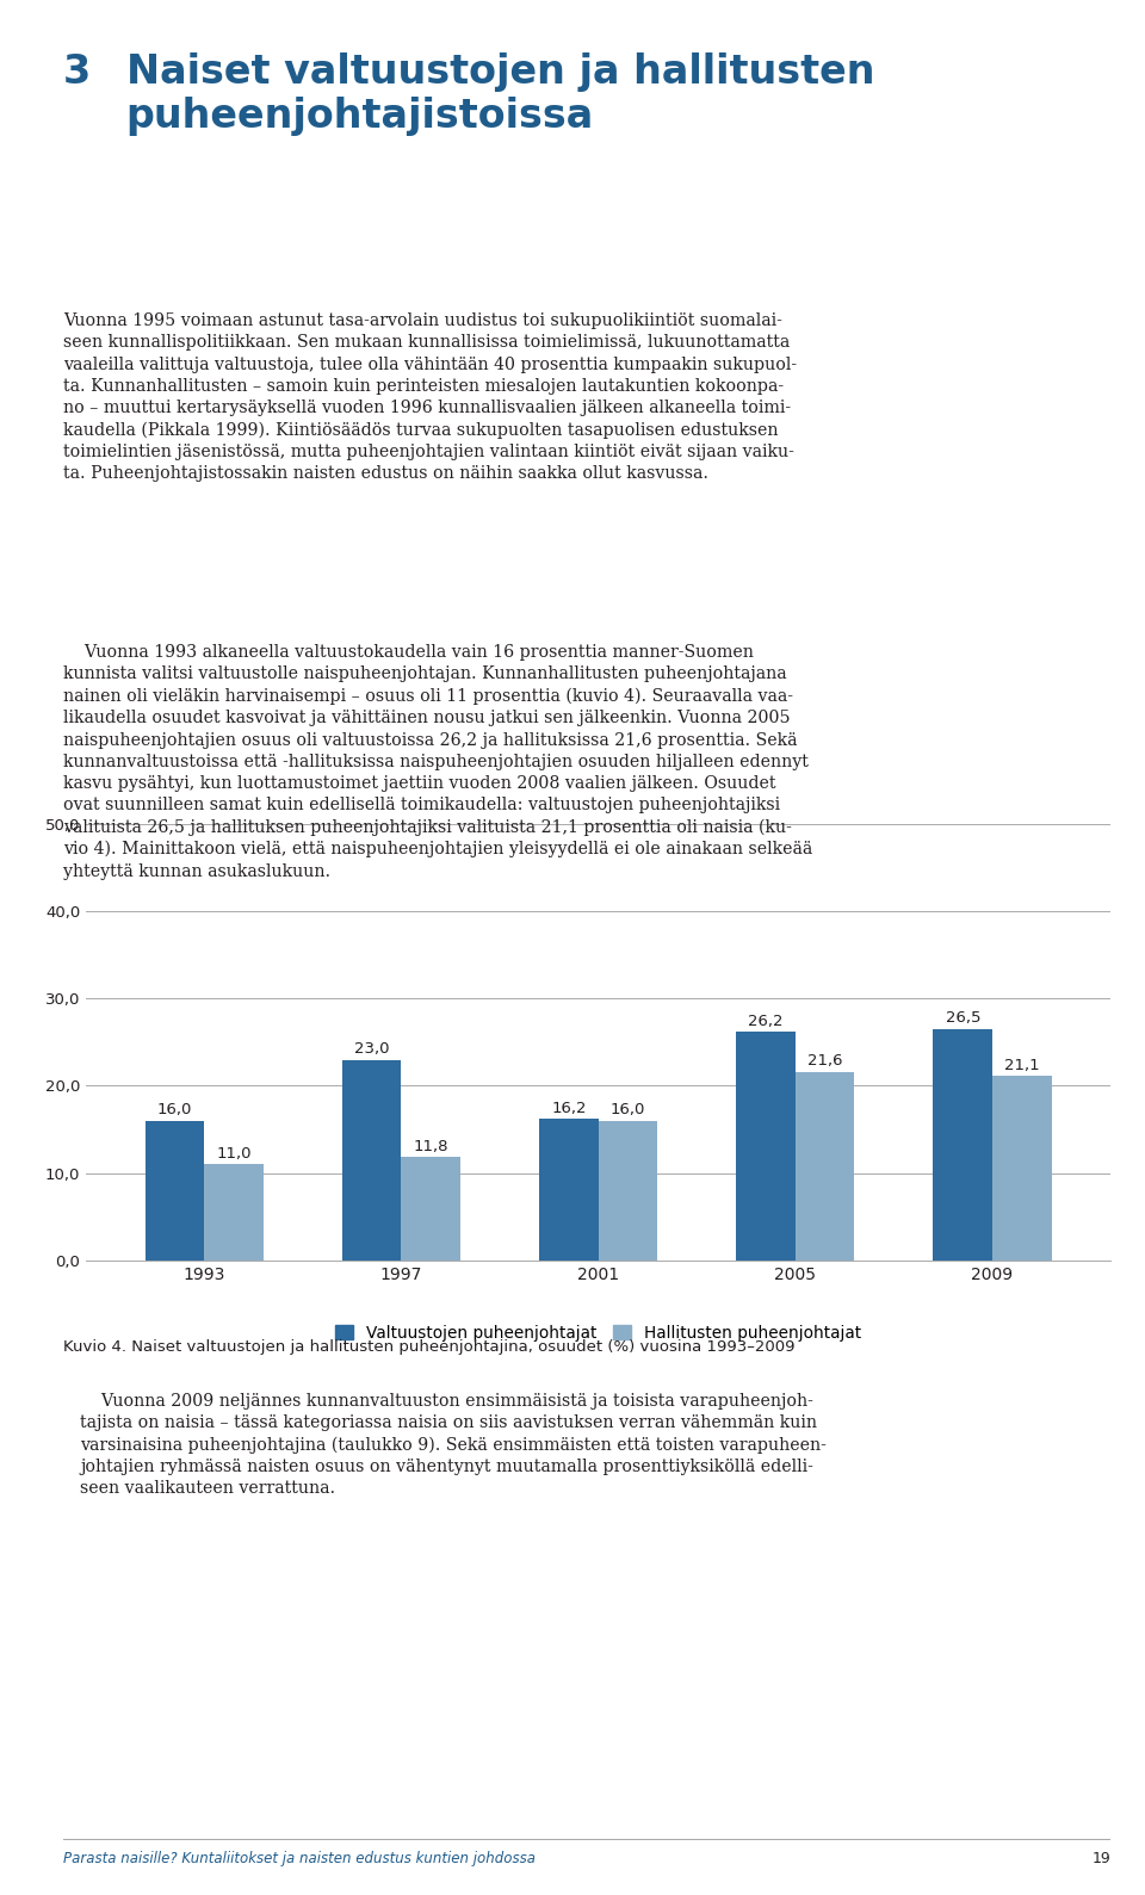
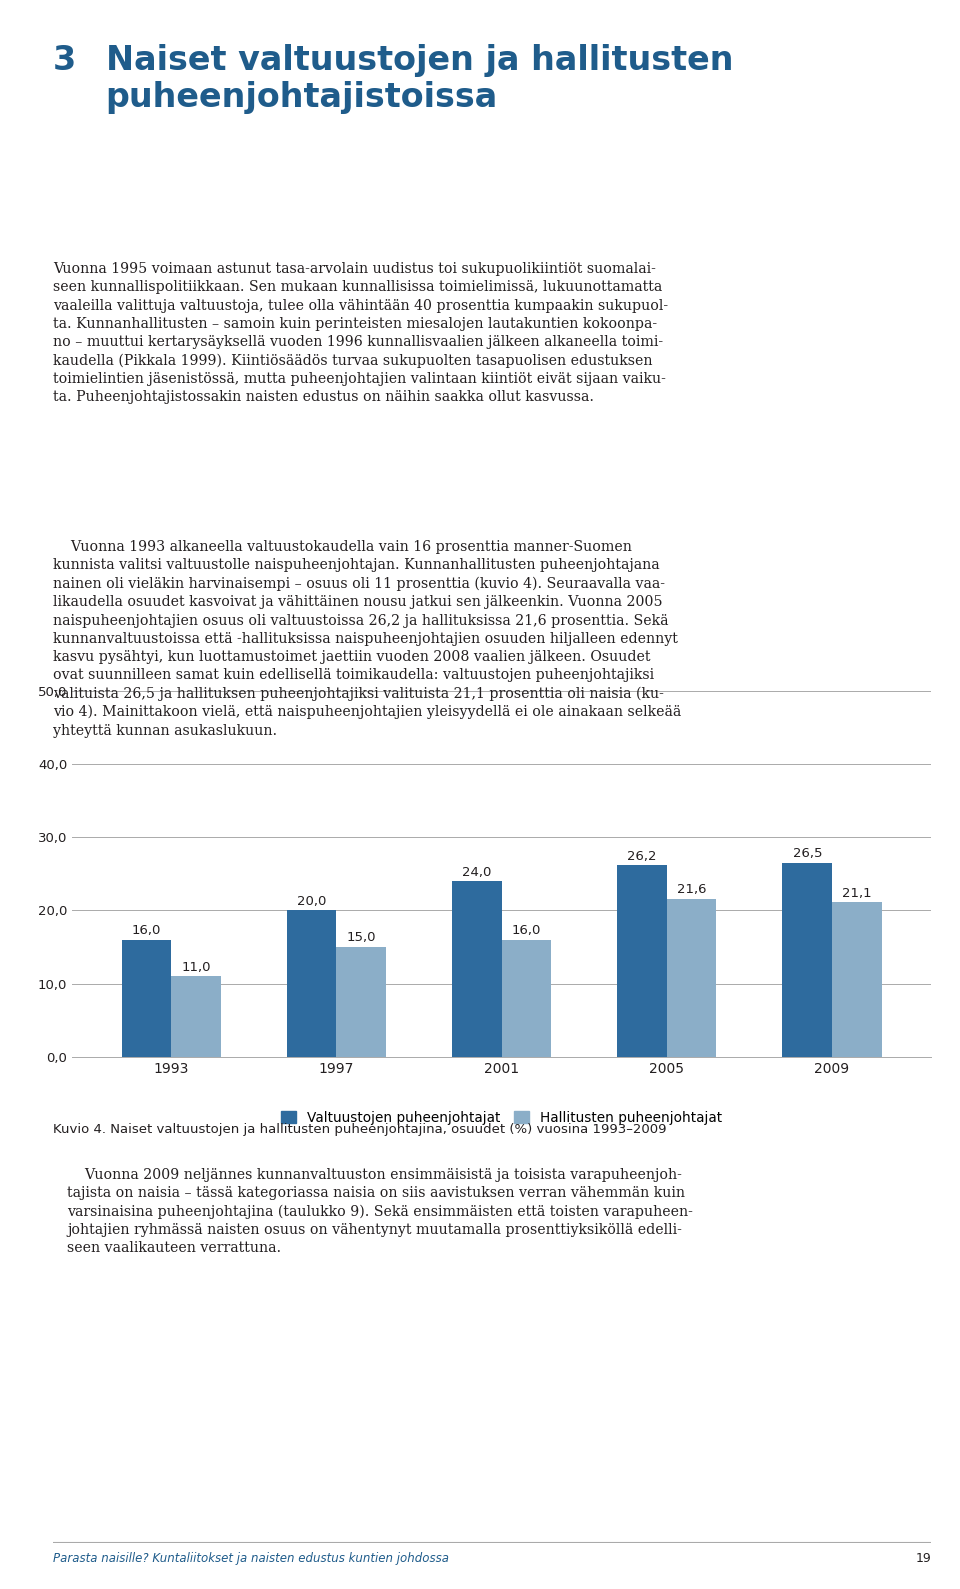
Valtuustojen puheenjohtajat/1997: 23,0 -> 20,0
Hallitusten puheenjohtajat/1997: 11,8 -> 15,0
Valtuustojen puheenjohtajat/2001: 16,2 -> 24,0
